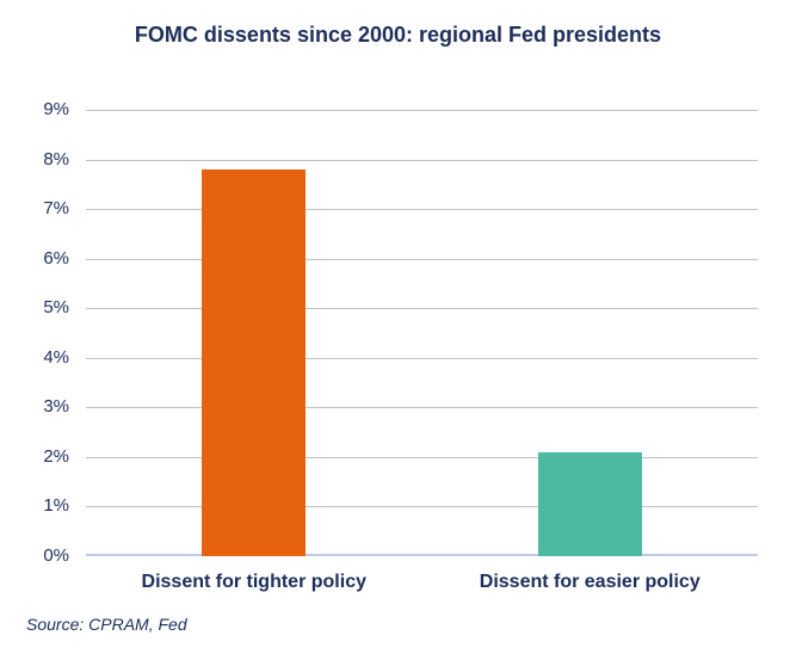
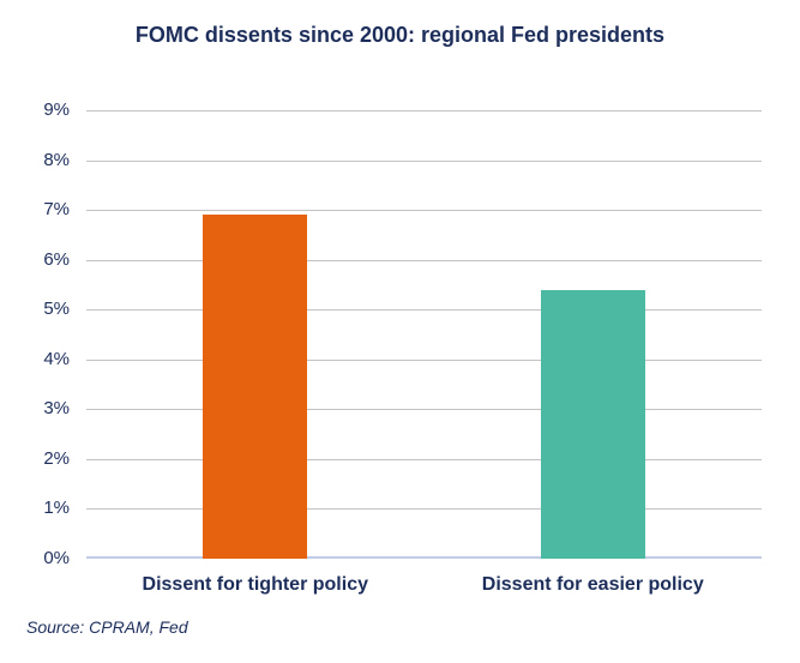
Dissent for tighter policy: 7.8% -> 6.9%
Dissent for easier policy: 2.1% -> 5.4%
